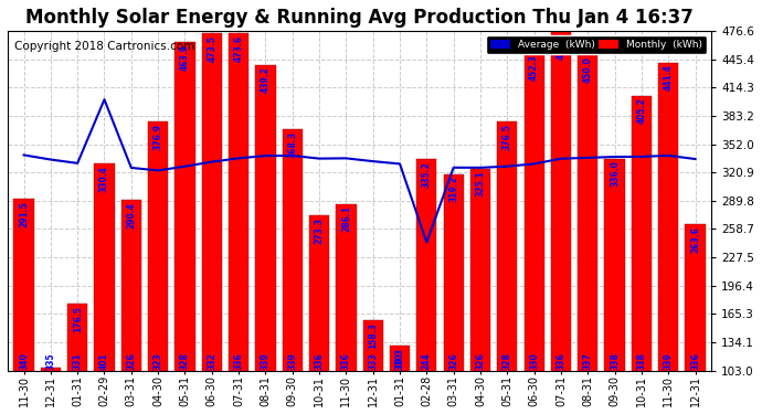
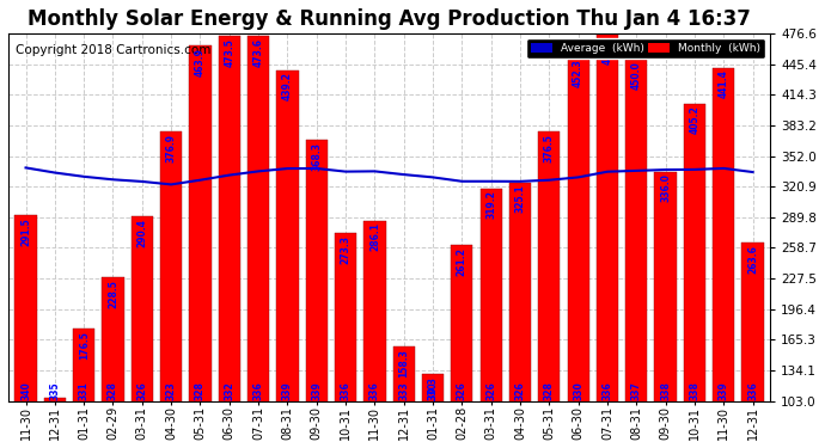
Monthly (kWh)/02-29: 330.4 -> 228.5
Average (kWh)/02-29: 401 -> 328
Monthly (kWh)/02-28: 335.2 -> 261.2
Average (kWh)/02-28: 244 -> 326
